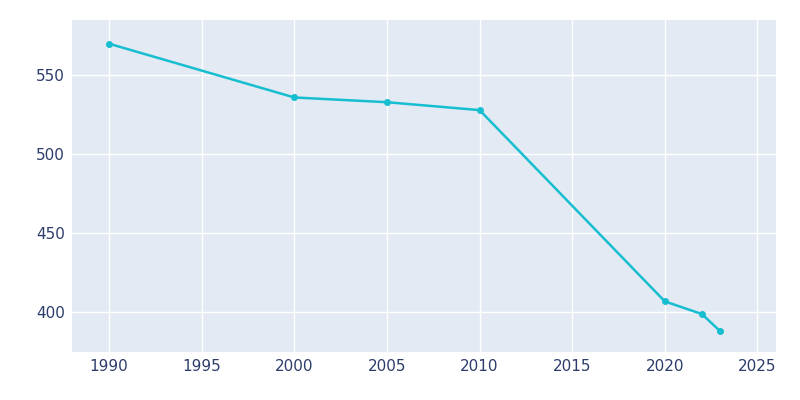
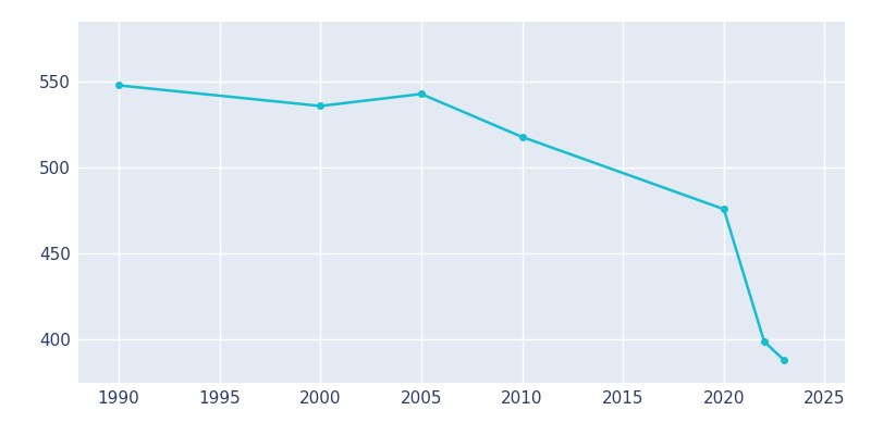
1990: 570 -> 548
2005: 533 -> 543
2010: 528 -> 518
2020: 407 -> 476
